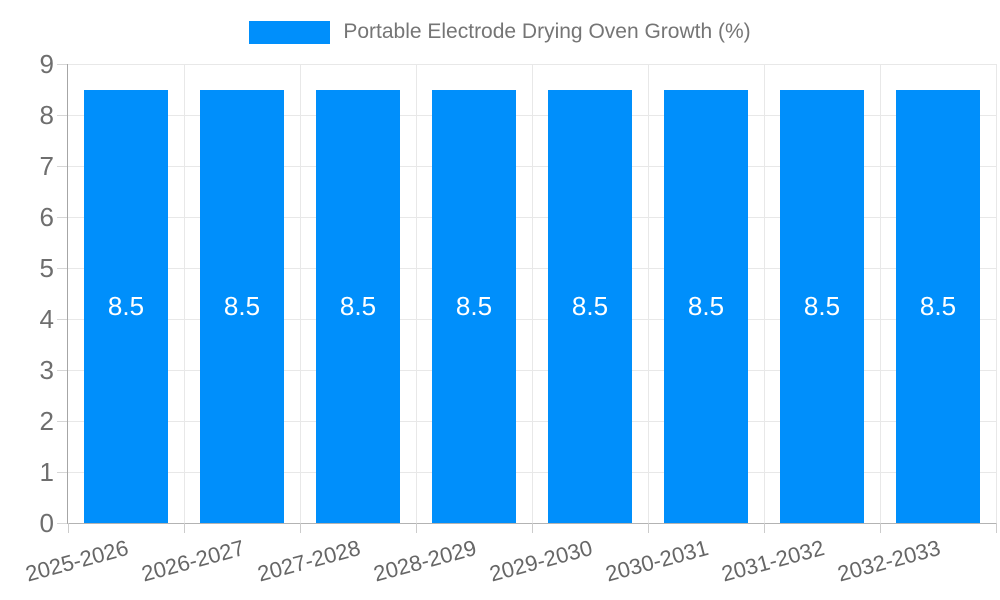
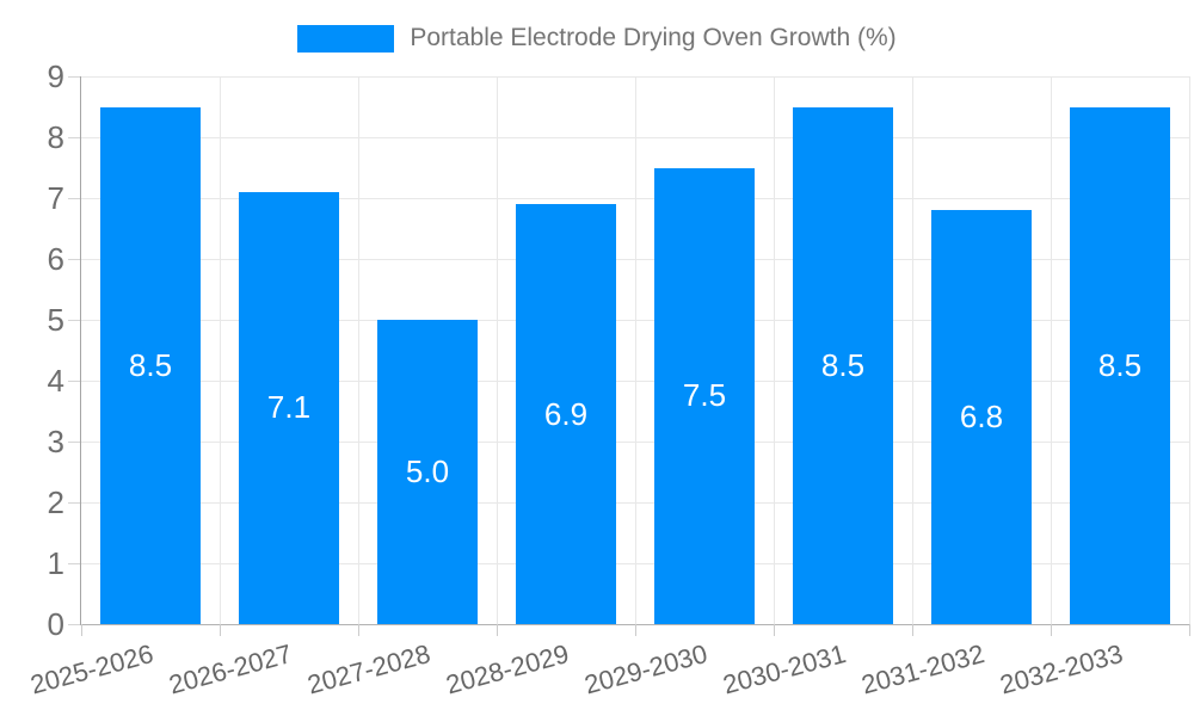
2026-2027: 8.5 -> 7.1
2027-2028: 8.5 -> 5.0
2028-2029: 8.5 -> 6.9
2029-2030: 8.5 -> 7.5
2031-2032: 8.5 -> 6.8
